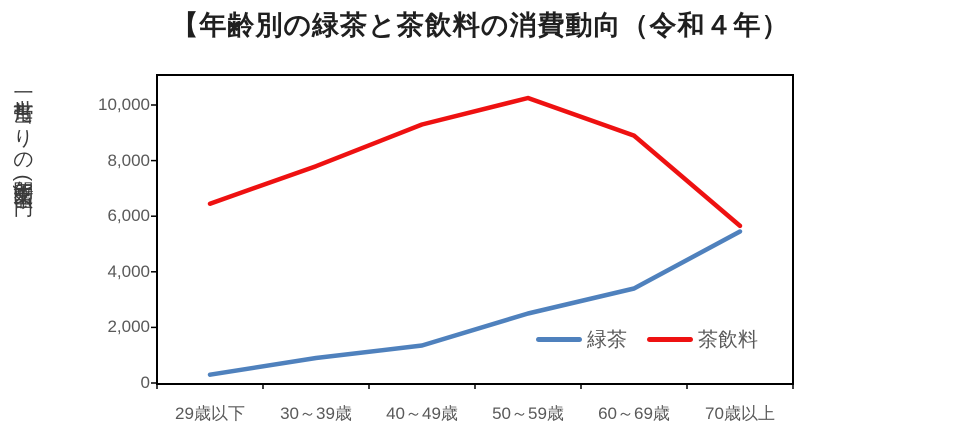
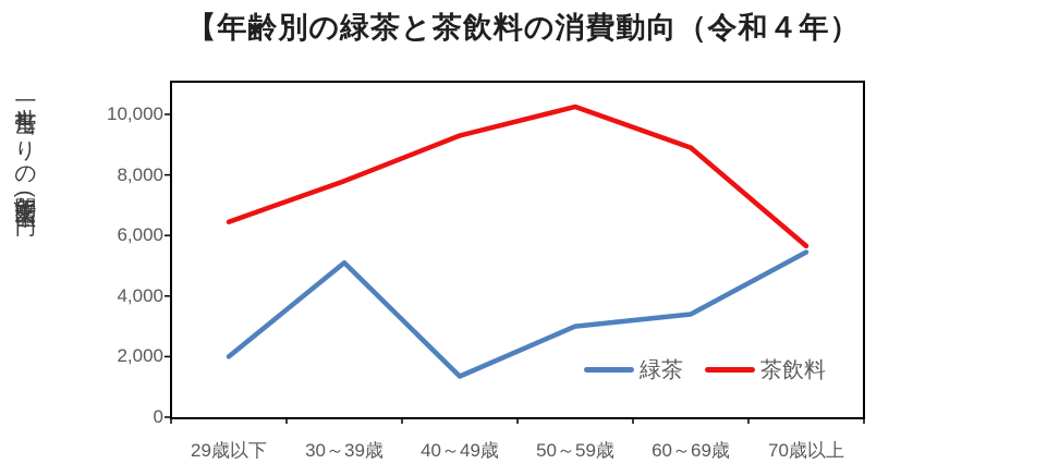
緑茶/29歳以下: 300 -> 2000
緑茶/30～39歳: 900 -> 5100
緑茶/50～59歳: 2500 -> 3000
